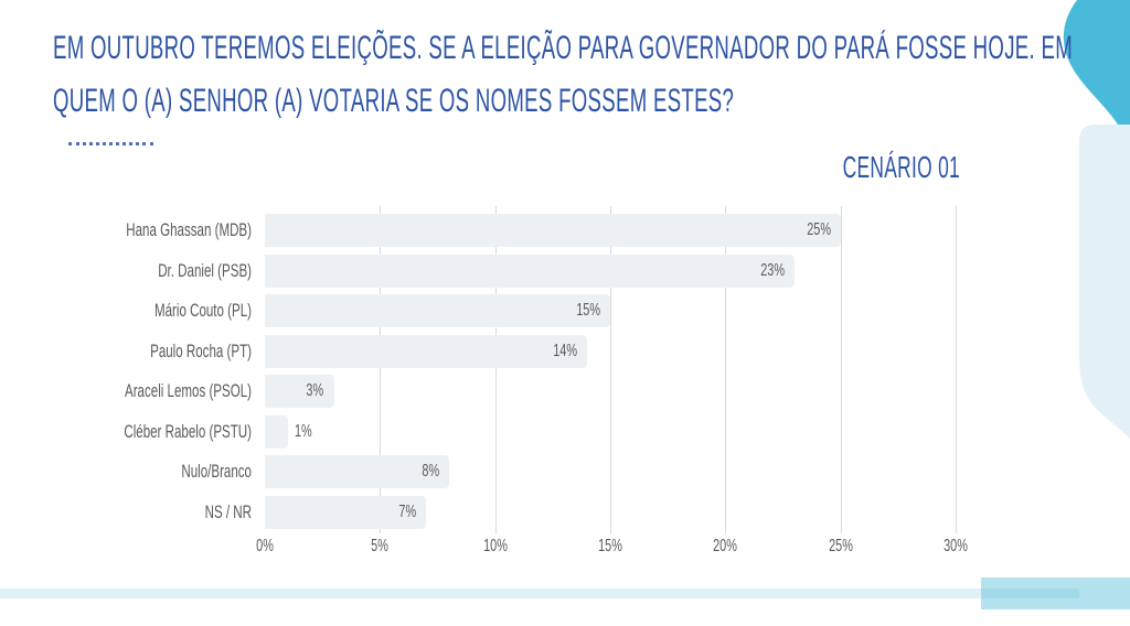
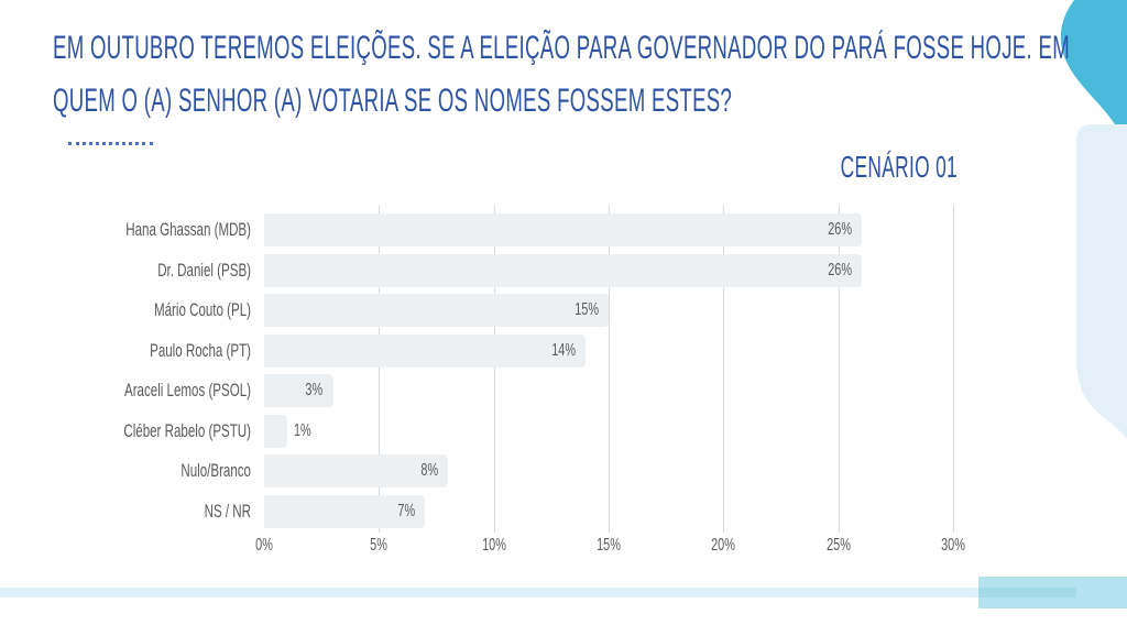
Hana Ghassan (MDB): 25% -> 26%
Dr. Daniel (PSB): 23% -> 26%
